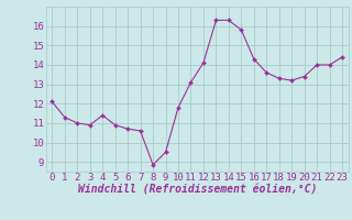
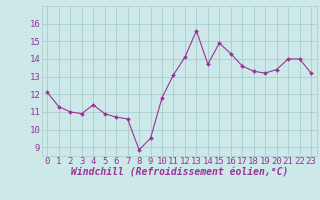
13: 16.3 -> 15.6
14: 16.3 -> 13.7
15: 15.8 -> 14.9
23: 14.4 -> 13.2
